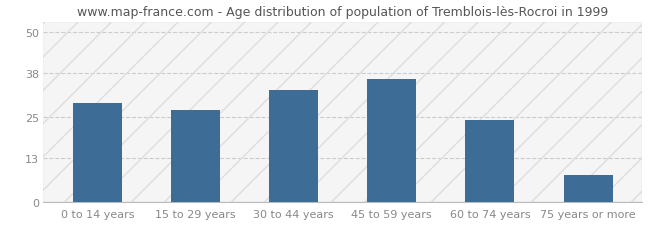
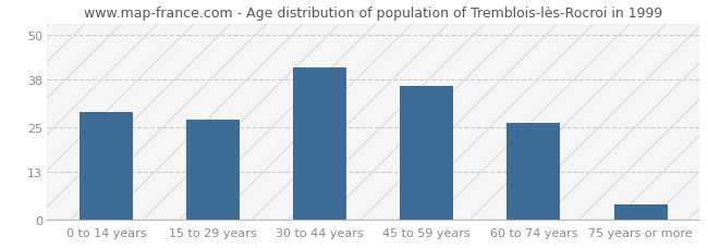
30 to 44 years: 33 -> 41
60 to 74 years: 24 -> 26
75 years or more: 8 -> 4
